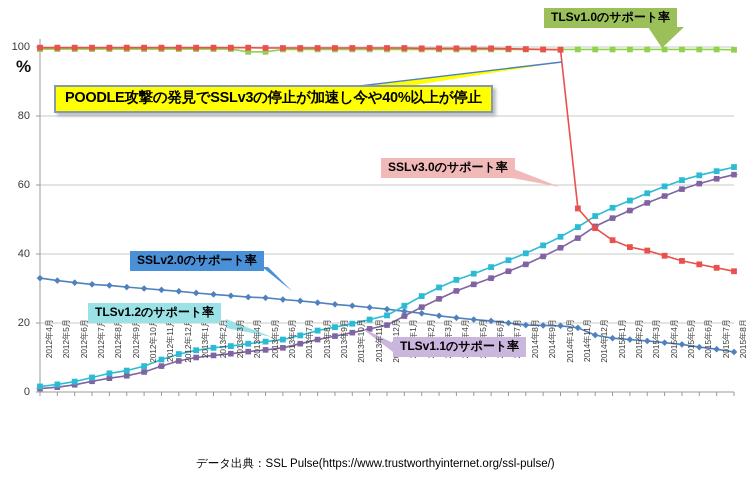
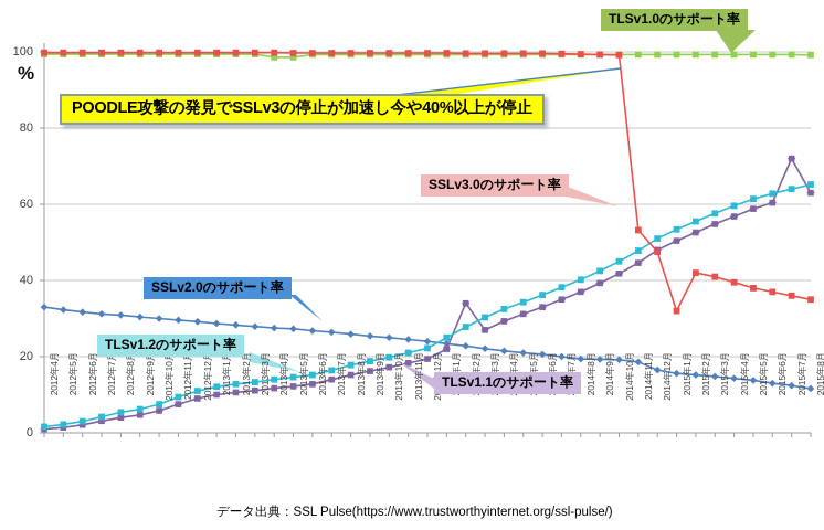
TLSv1.1のサポート率/2014年2月: 25 -> 34
SSLv3.0のサポート率/2015年1月: 44 -> 32
TLSv1.1のサポート率/2015年7月: 62 -> 72
